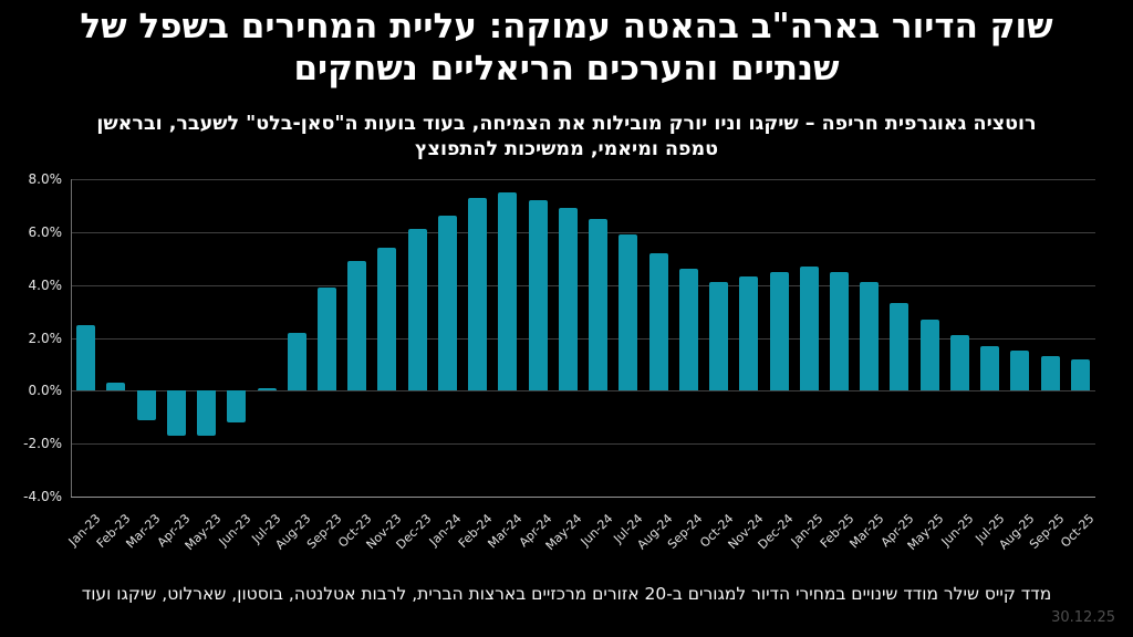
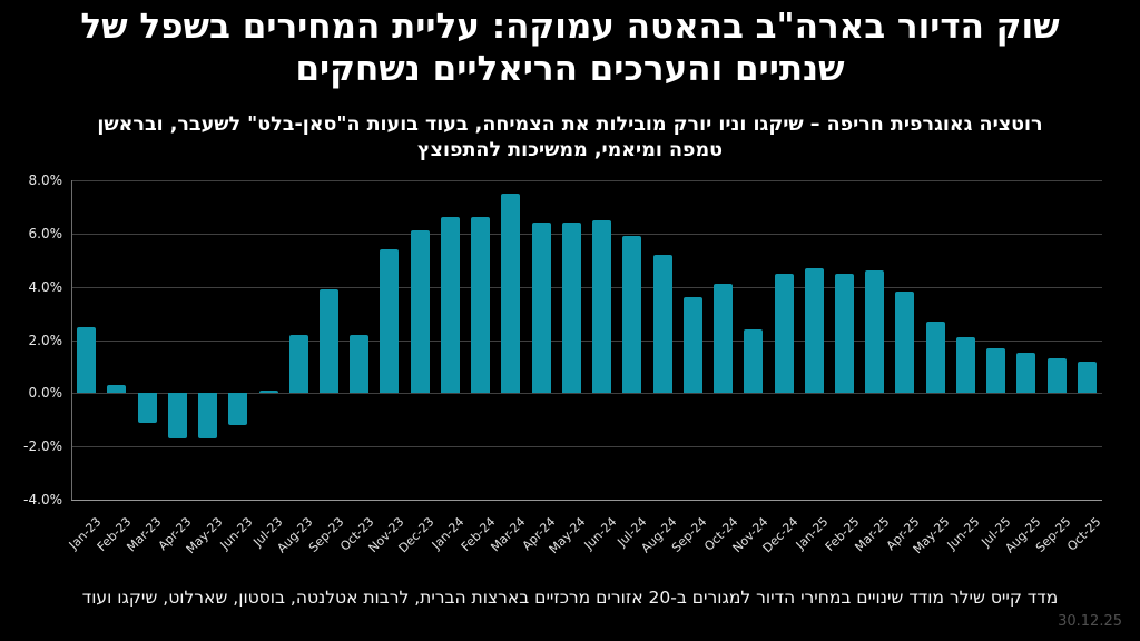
Oct-23: 4.9% -> 2.2%
Feb-24: 7.3% -> 6.6%
Apr-24: 7.2% -> 6.4%
May-24: 6.9% -> 6.4%
Sep-24: 4.6% -> 3.6%
Nov-24: 4.3% -> 2.4%
Mar-25: 4.1% -> 4.6%
Apr-25: 3.3% -> 3.8%
